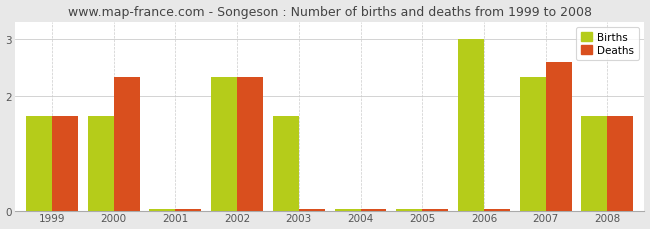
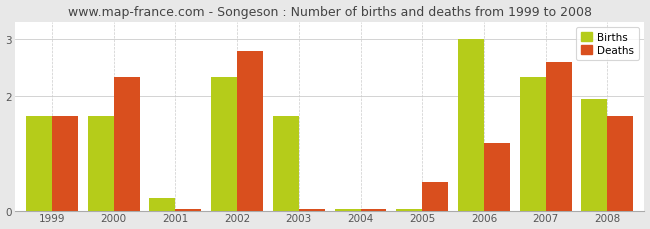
Births/2001: 0.03 -> 0.22
Deaths/2002: 2.33 -> 2.78
Deaths/2005: 0.03 -> 0.50
Deaths/2006: 0.03 -> 1.18
Births/2008: 1.65 -> 1.94
